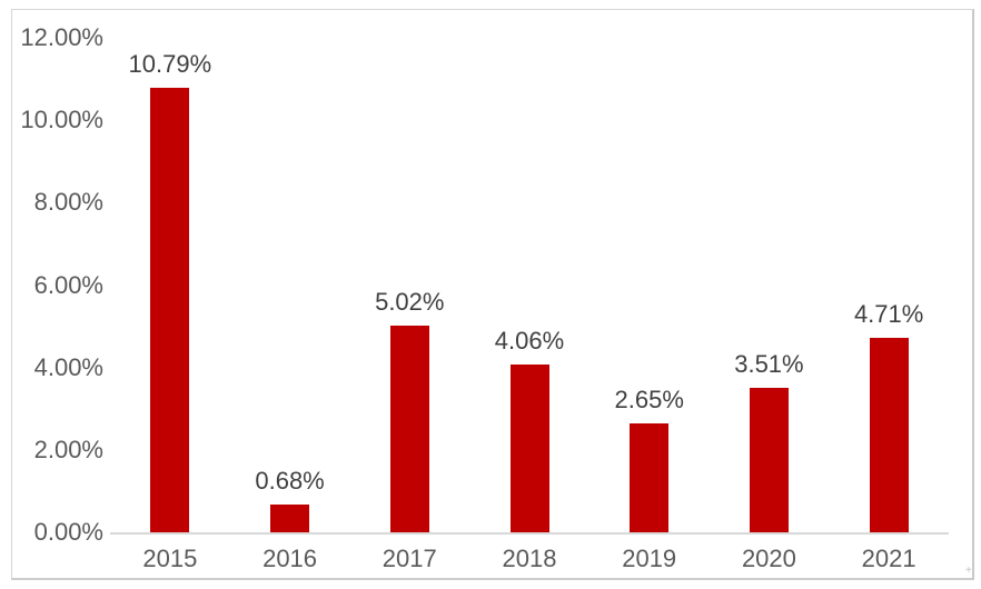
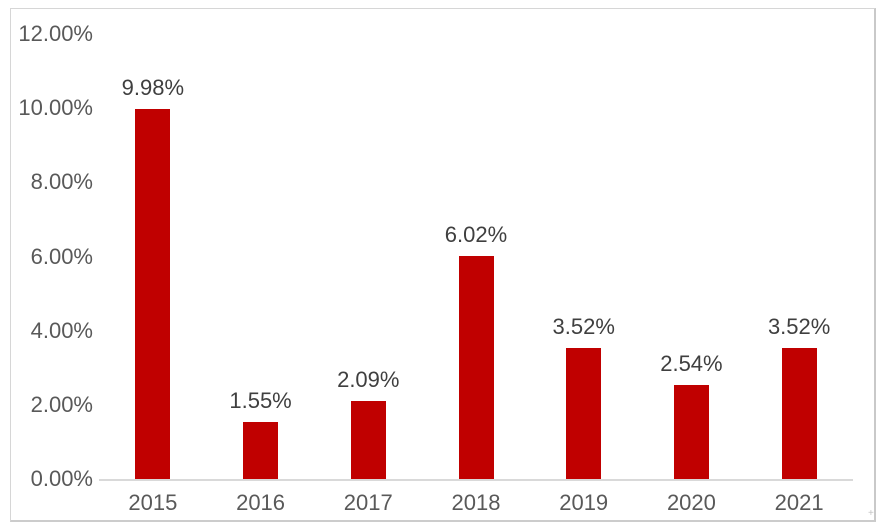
2015: 10.79% -> 9.98%
2016: 0.68% -> 1.55%
2017: 5.02% -> 2.09%
2018: 4.06% -> 6.02%
2019: 2.65% -> 3.52%
2020: 3.51% -> 2.54%
2021: 4.71% -> 3.52%
